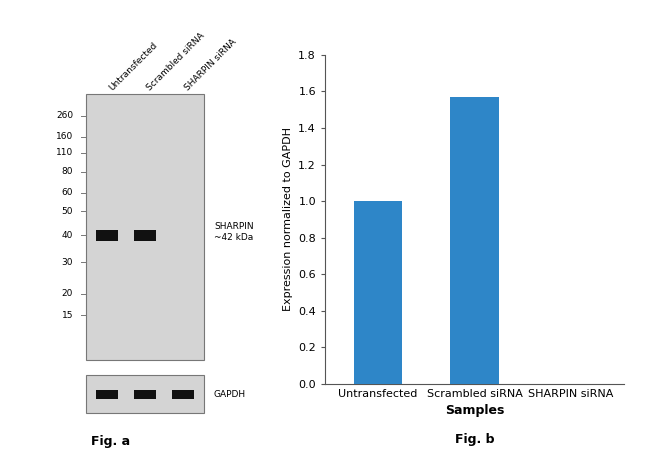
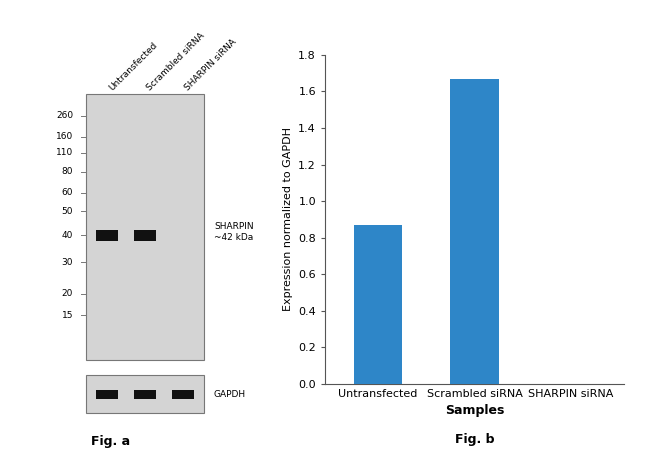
Untransfected: 1.00 -> 0.87
Scrambled siRNA: 1.57 -> 1.67
